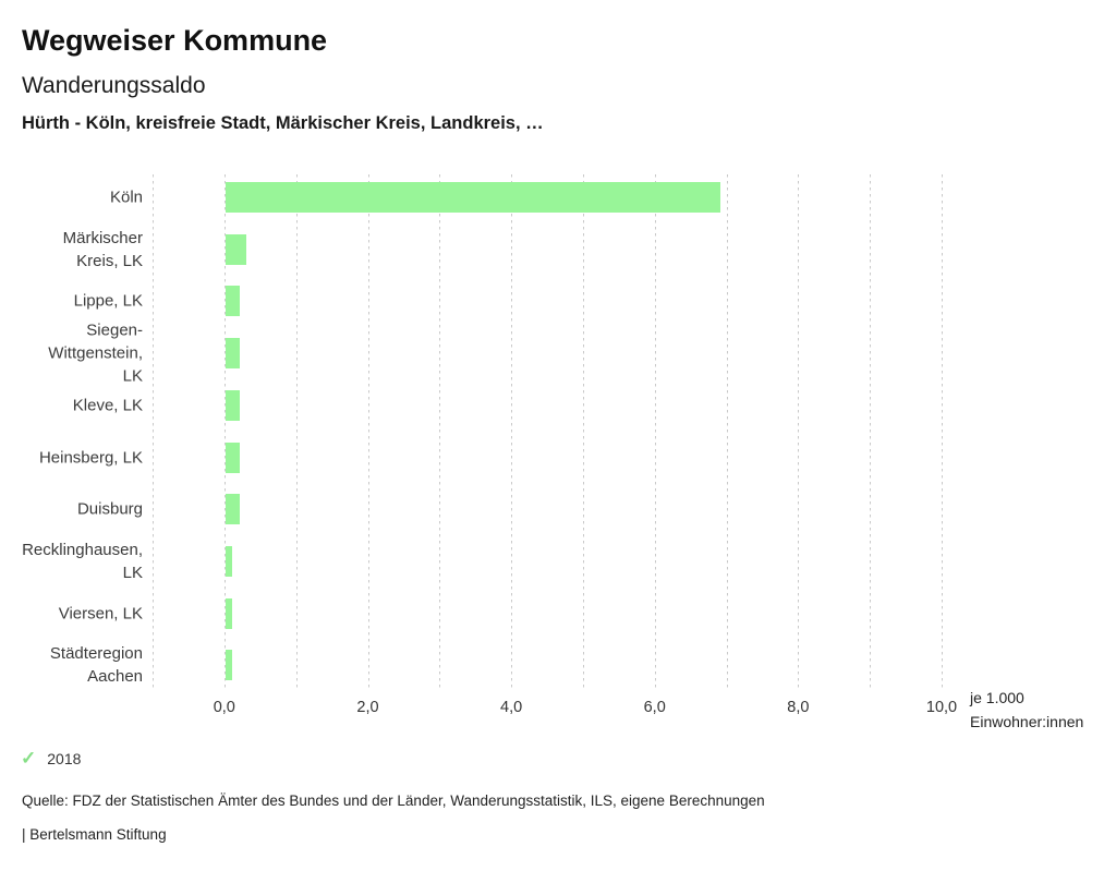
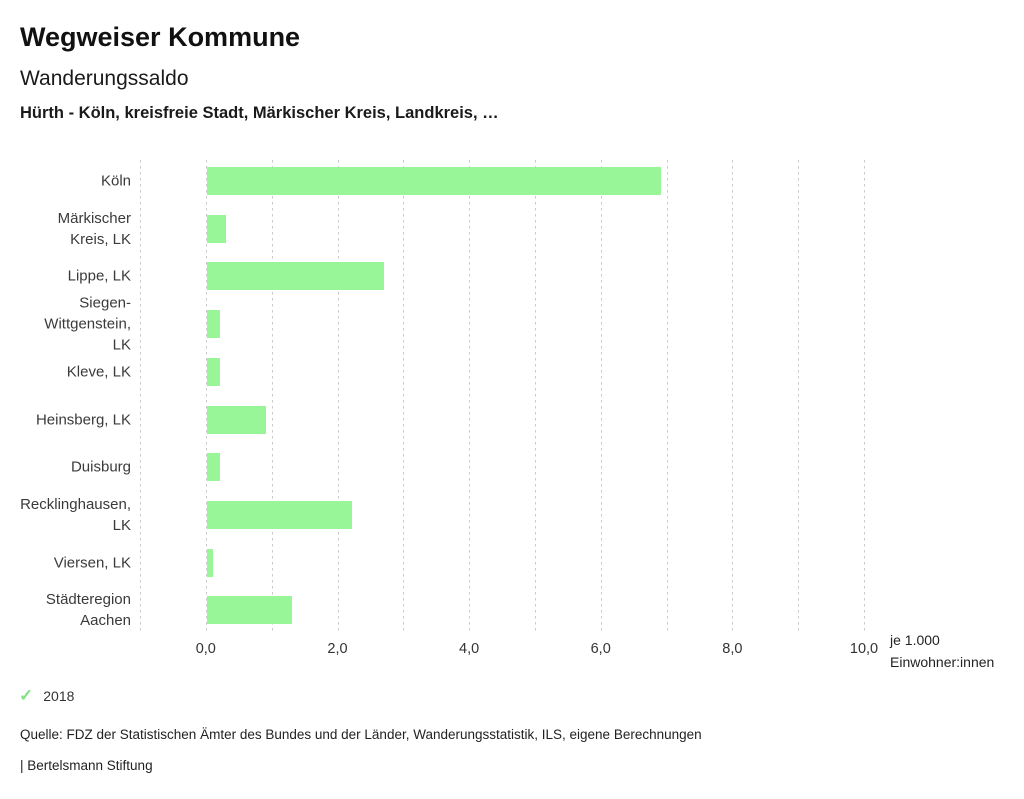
Lippe, LK: 0,2 -> 2,7
Heinsberg, LK: 0,2 -> 0,9
Recklinghausen, LK: 0,1 -> 2,2
Städteregion Aachen: 0,1 -> 1,3
